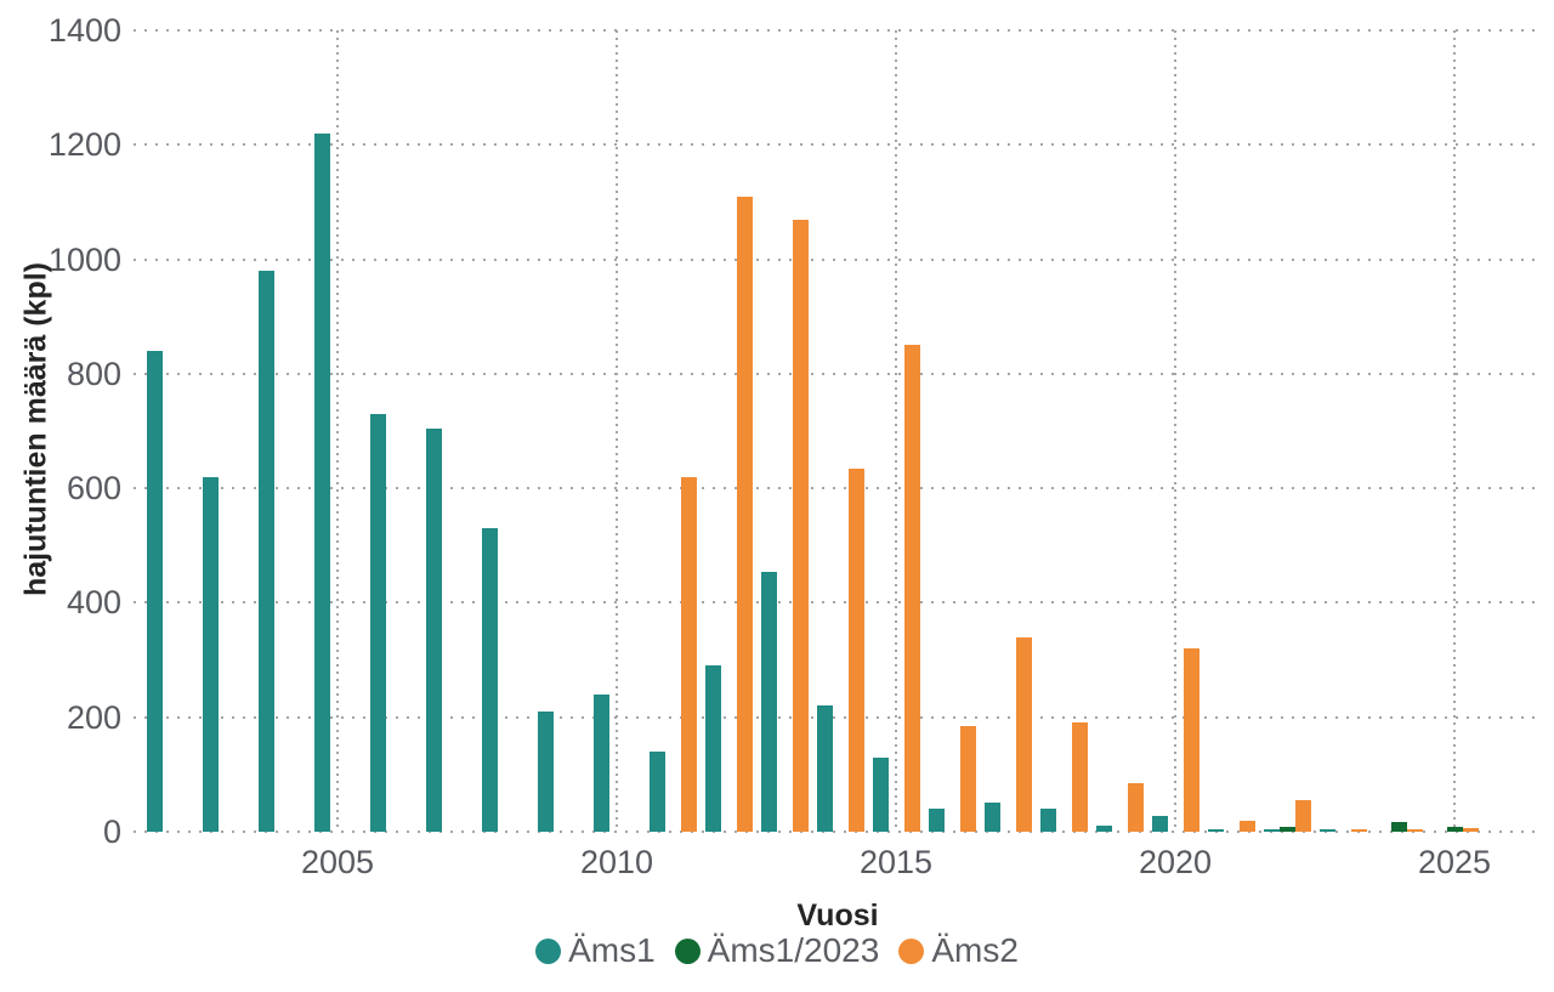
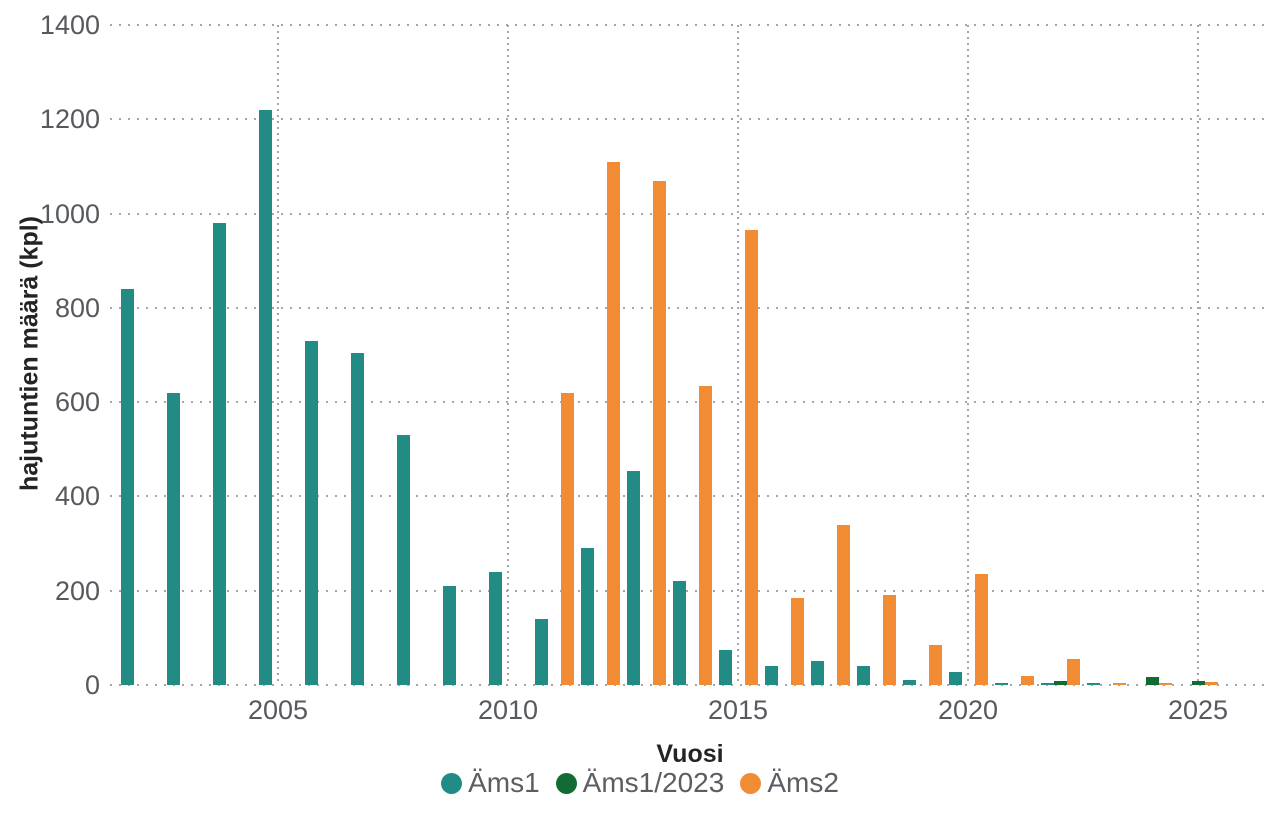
Äms1/2015: 130 -> 80
Äms2/2015: 850 -> 960
Äms2/2020: 320 -> 240
